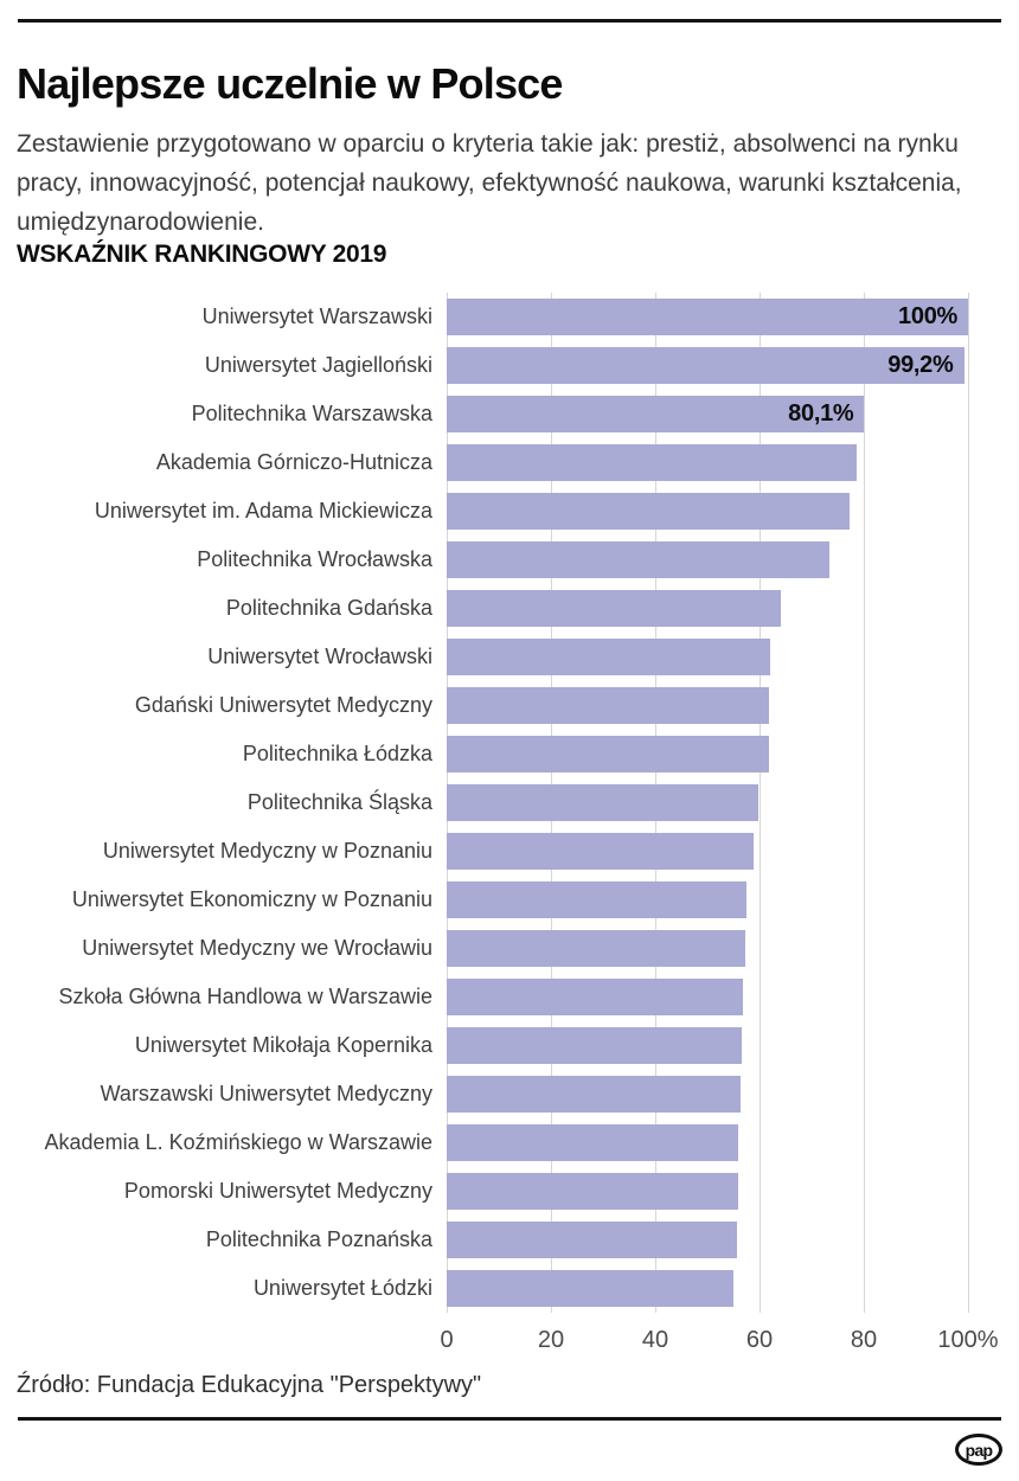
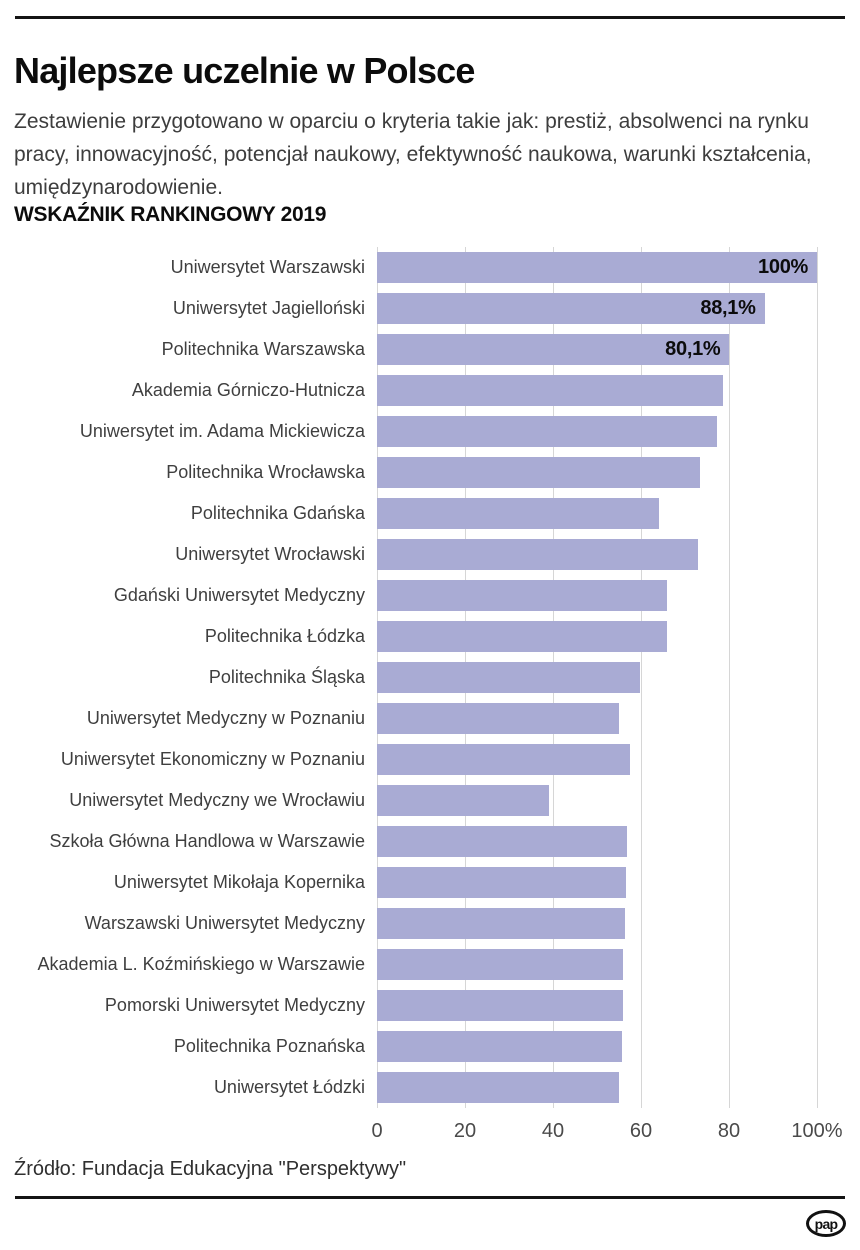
Uniwersytet Jagielloński: 99,2% -> 88,1%
Uniwersytet Wrocławski: 62% -> 73%
Gdański Uniwersytet Medyczny: 62% -> 66%
Politechnika Łódzka: 62% -> 66%
Uniwersytet Medyczny w Poznaniu: 59% -> 55%
Uniwersytet Medyczny we Wrocławiu: 57% -> 39%
